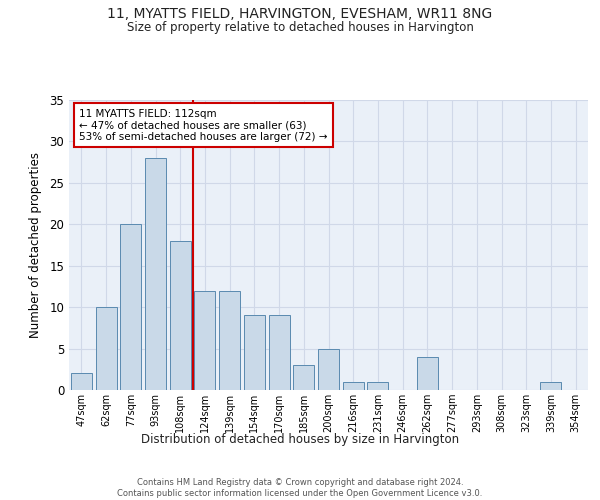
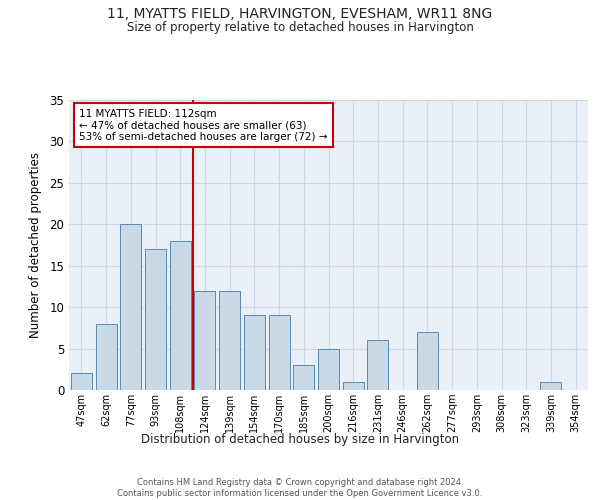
62sqm: 10 -> 8
93sqm: 28 -> 17
231sqm: 1 -> 6
262sqm: 4 -> 7
